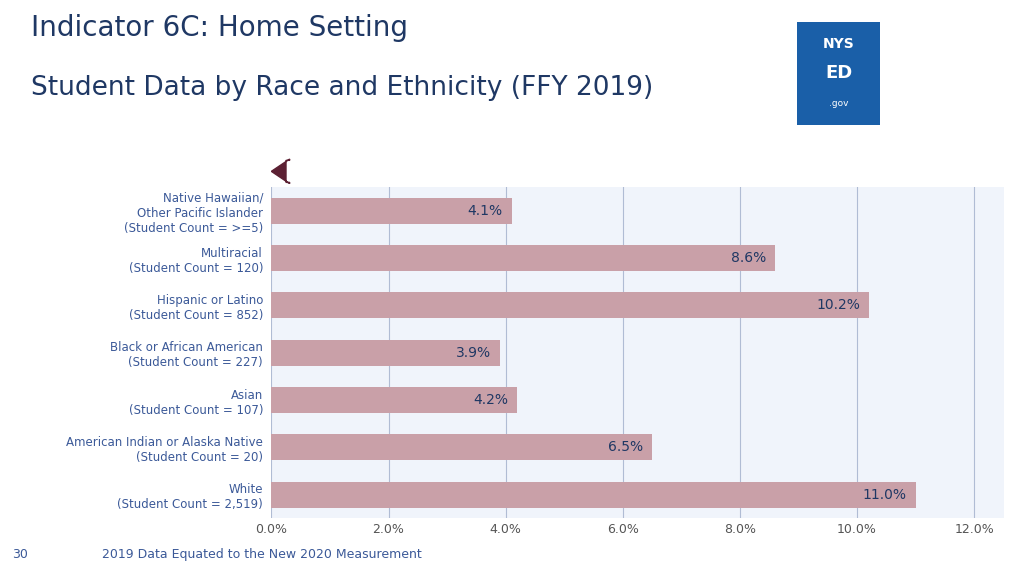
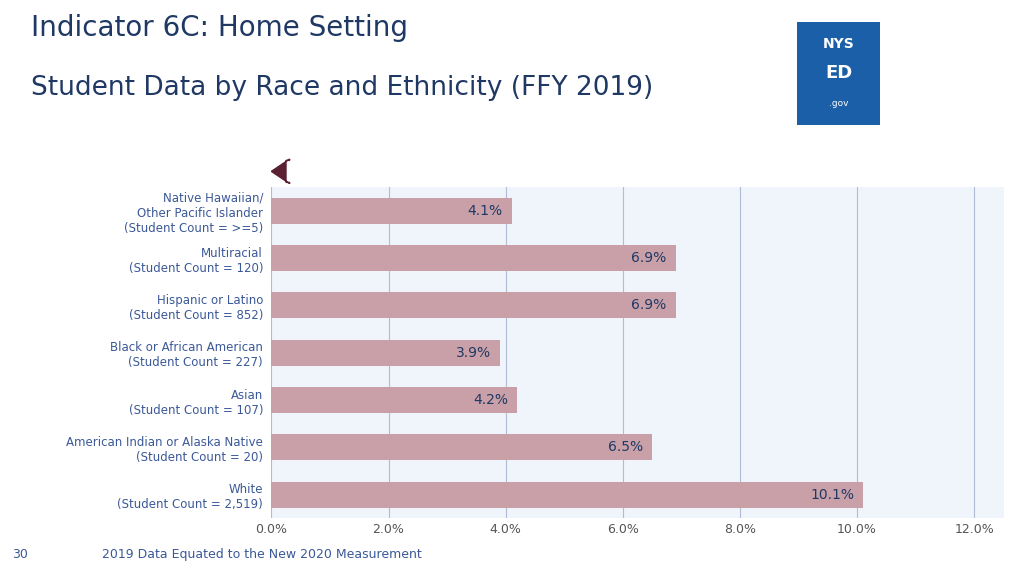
Multiracial (Student Count = 120): 8.6% -> 6.9%
Hispanic or Latino (Student Count = 852): 10.2% -> 6.9%
White (Student Count = 2,519): 11.0% -> 10.1%
